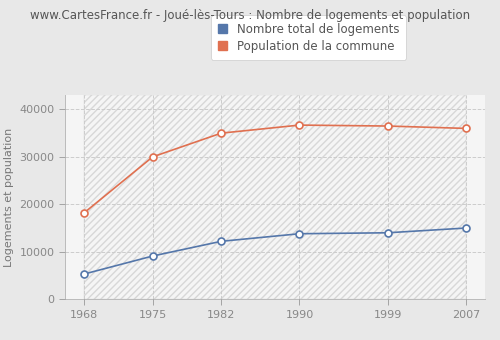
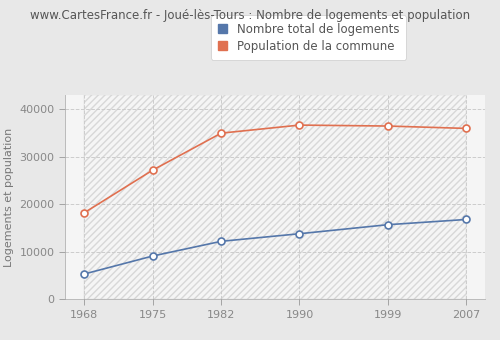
Population de la commune/1975: 30000 -> 27200
Nombre total de logements/1999: 14000 -> 15700
Nombre total de logements/2007: 15000 -> 16800
